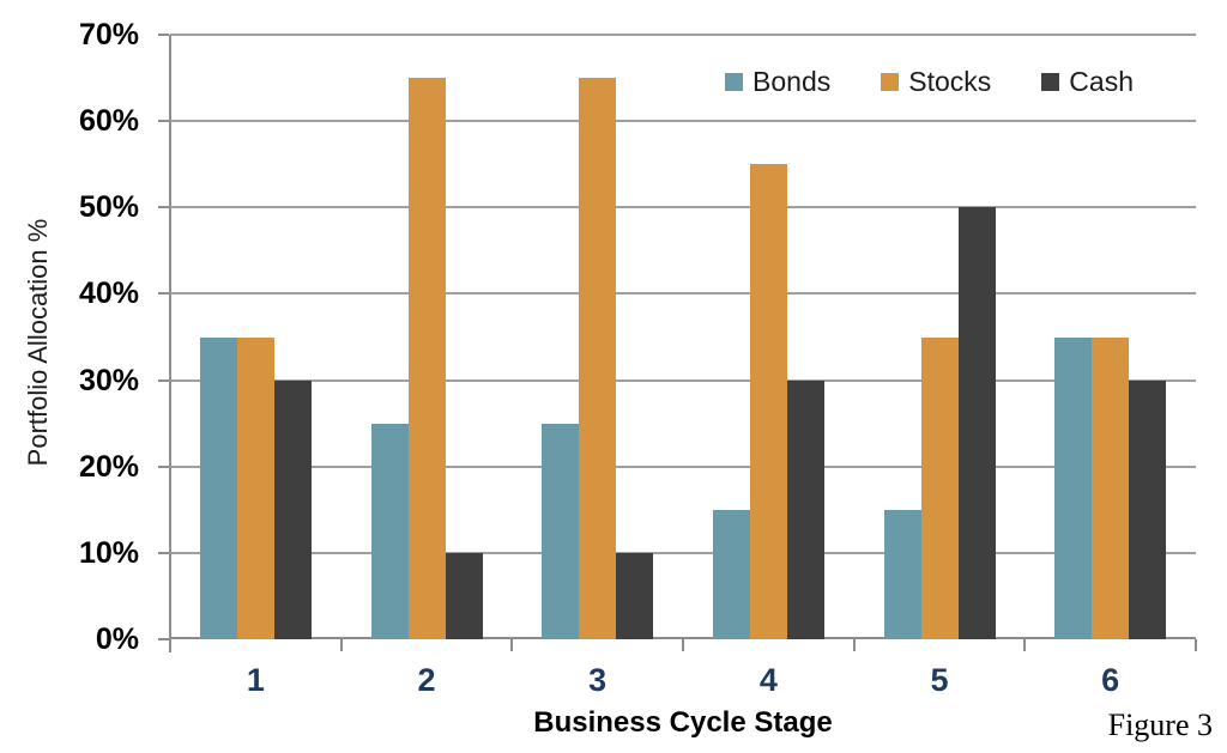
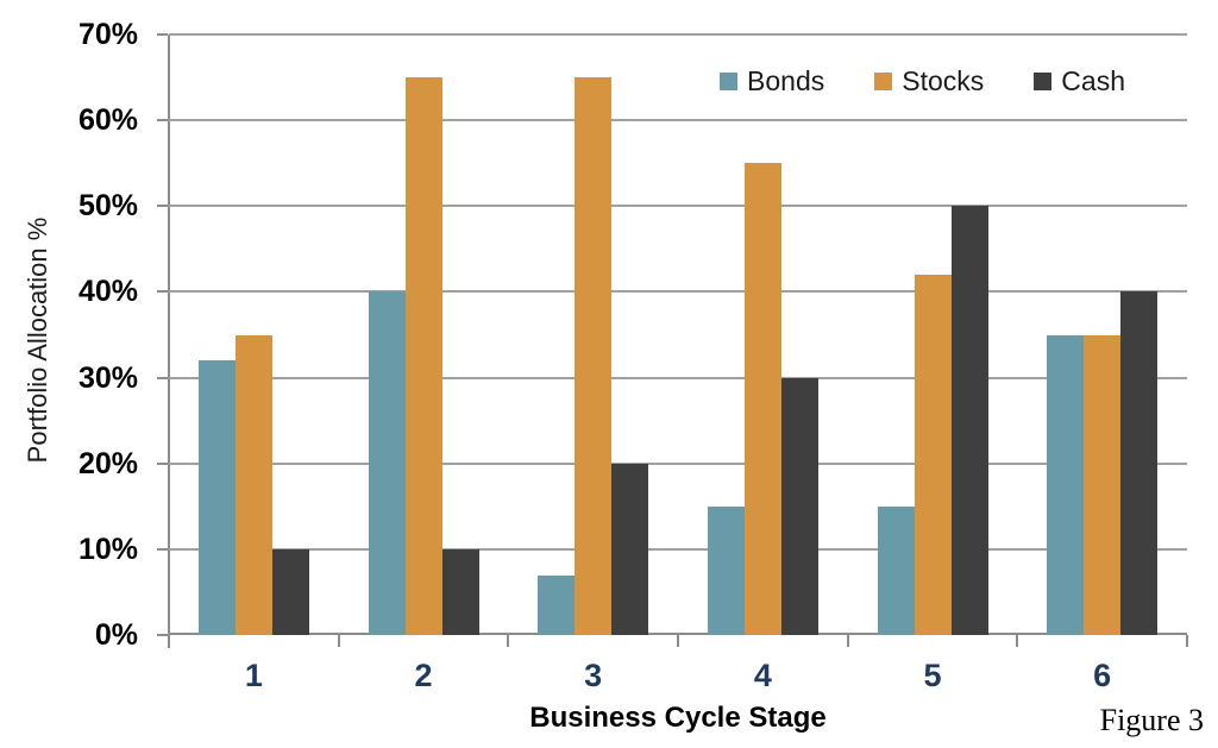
Bonds/1: 35% -> 32%
Cash/1: 30% -> 10%
Bonds/2: 25% -> 40%
Bonds/3: 25% -> 7%
Cash/3: 10% -> 20%
Stocks/5: 35% -> 42%
Cash/6: 30% -> 40%
